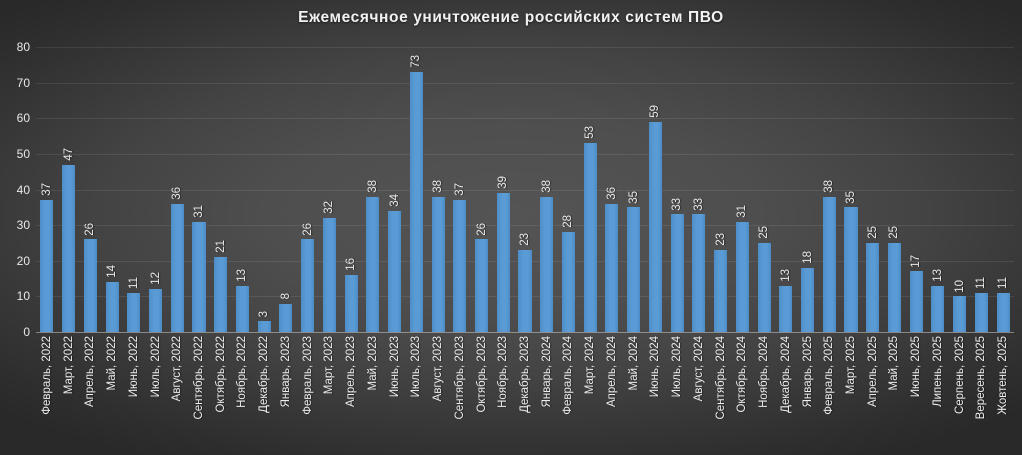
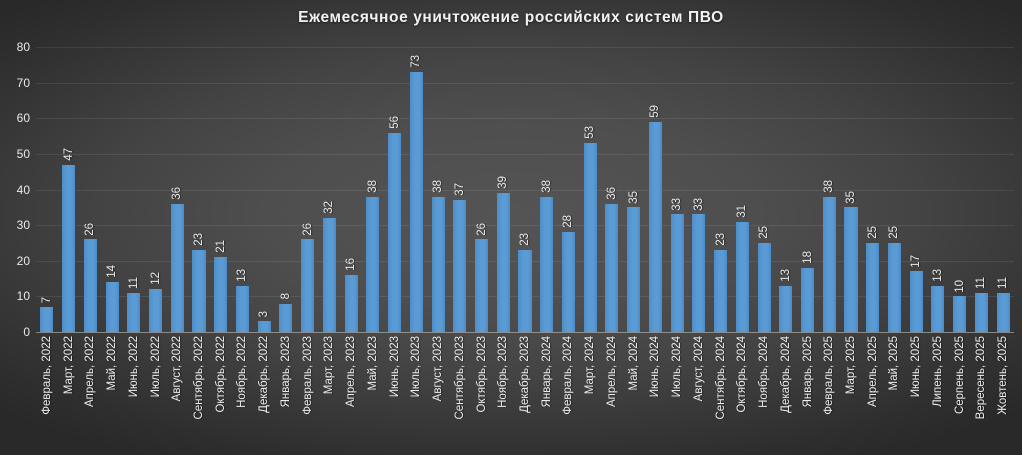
Февраль, 2022: 37 -> 7
Сентябрь, 2022: 31 -> 23
Июнь, 2023: 34 -> 56
